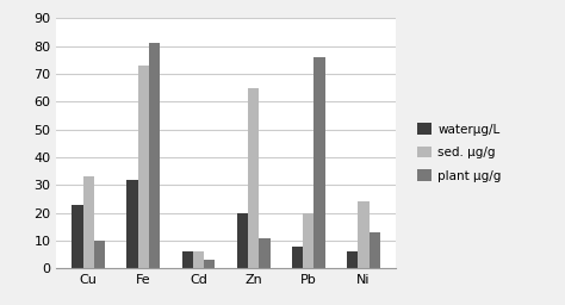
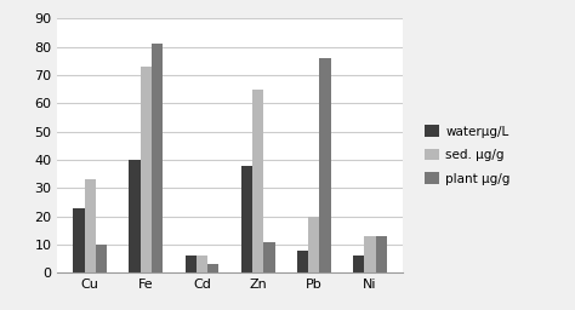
waterμg/L/Fe: 32 -> 40
waterμg/L/Zn: 20 -> 38
sed. μg/g/Ni: 24 -> 13
